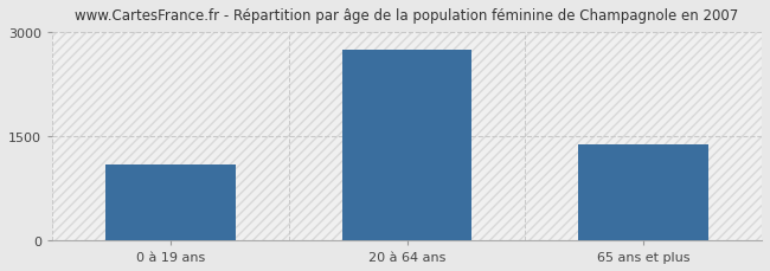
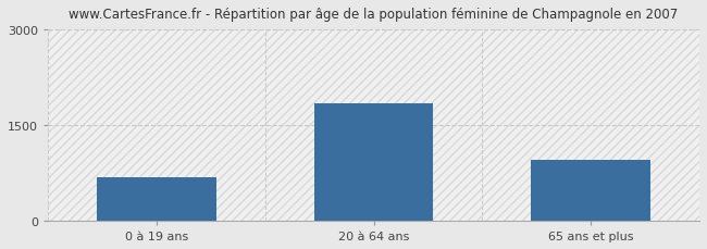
0 à 19 ans: 1100 -> 680
20 à 64 ans: 2750 -> 1840
65 ans et plus: 1380 -> 960
